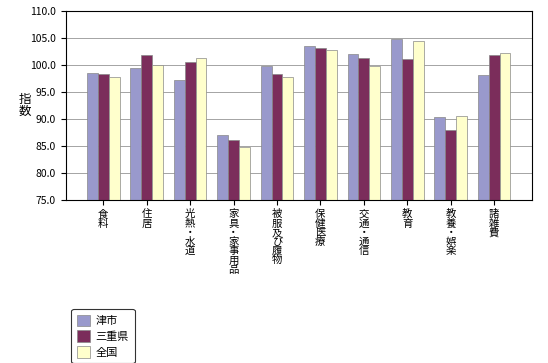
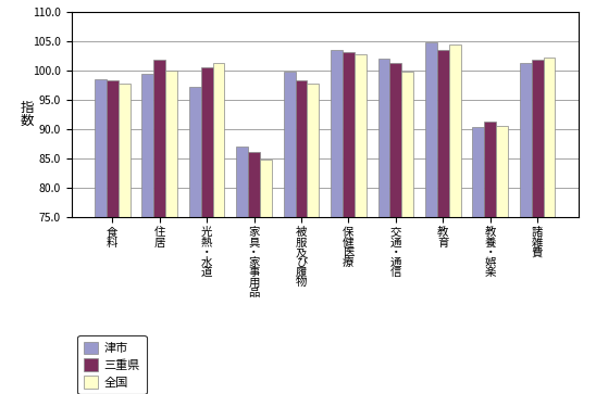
三重県/教 育: 101.0 -> 103.5
三重県/教 養 ・ 娯 楽: 88.0 -> 91.3
津市/諸 雑 費: 98.2 -> 101.3
